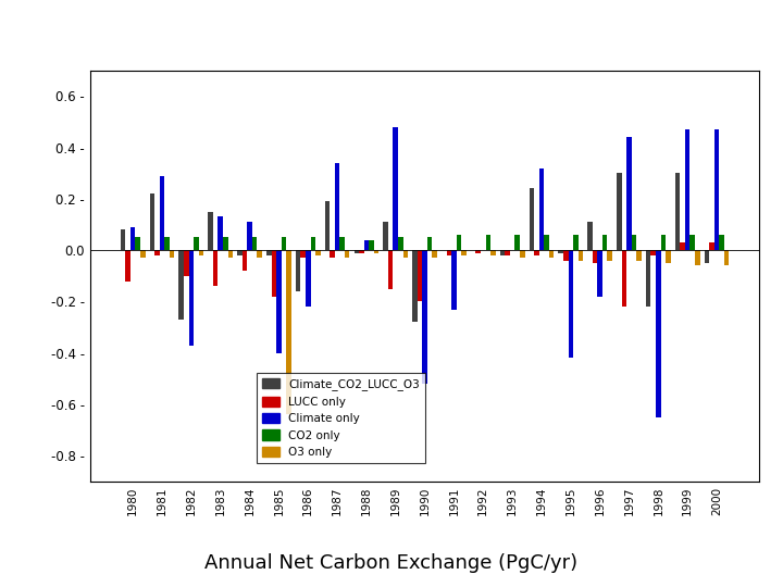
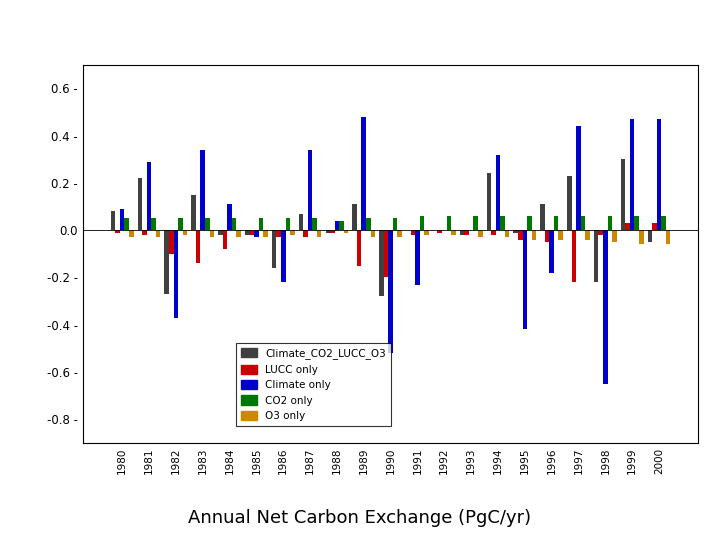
LUCC only/1980: -0.12 - -> -0.01 -
Climate only/1983: 0.13 - -> 0.34 -
LUCC only/1985: -0.18 - -> -0.02 -
Climate only/1985: -0.40 - -> -0.03 -
O3 only/1985: -0.64 - -> -0.03 -
Climate_CO2_LUCC_O3/1987: 0.19 - -> 0.07 -
Climate_CO2_LUCC_O3/1997: 0.30 - -> 0.23 -
